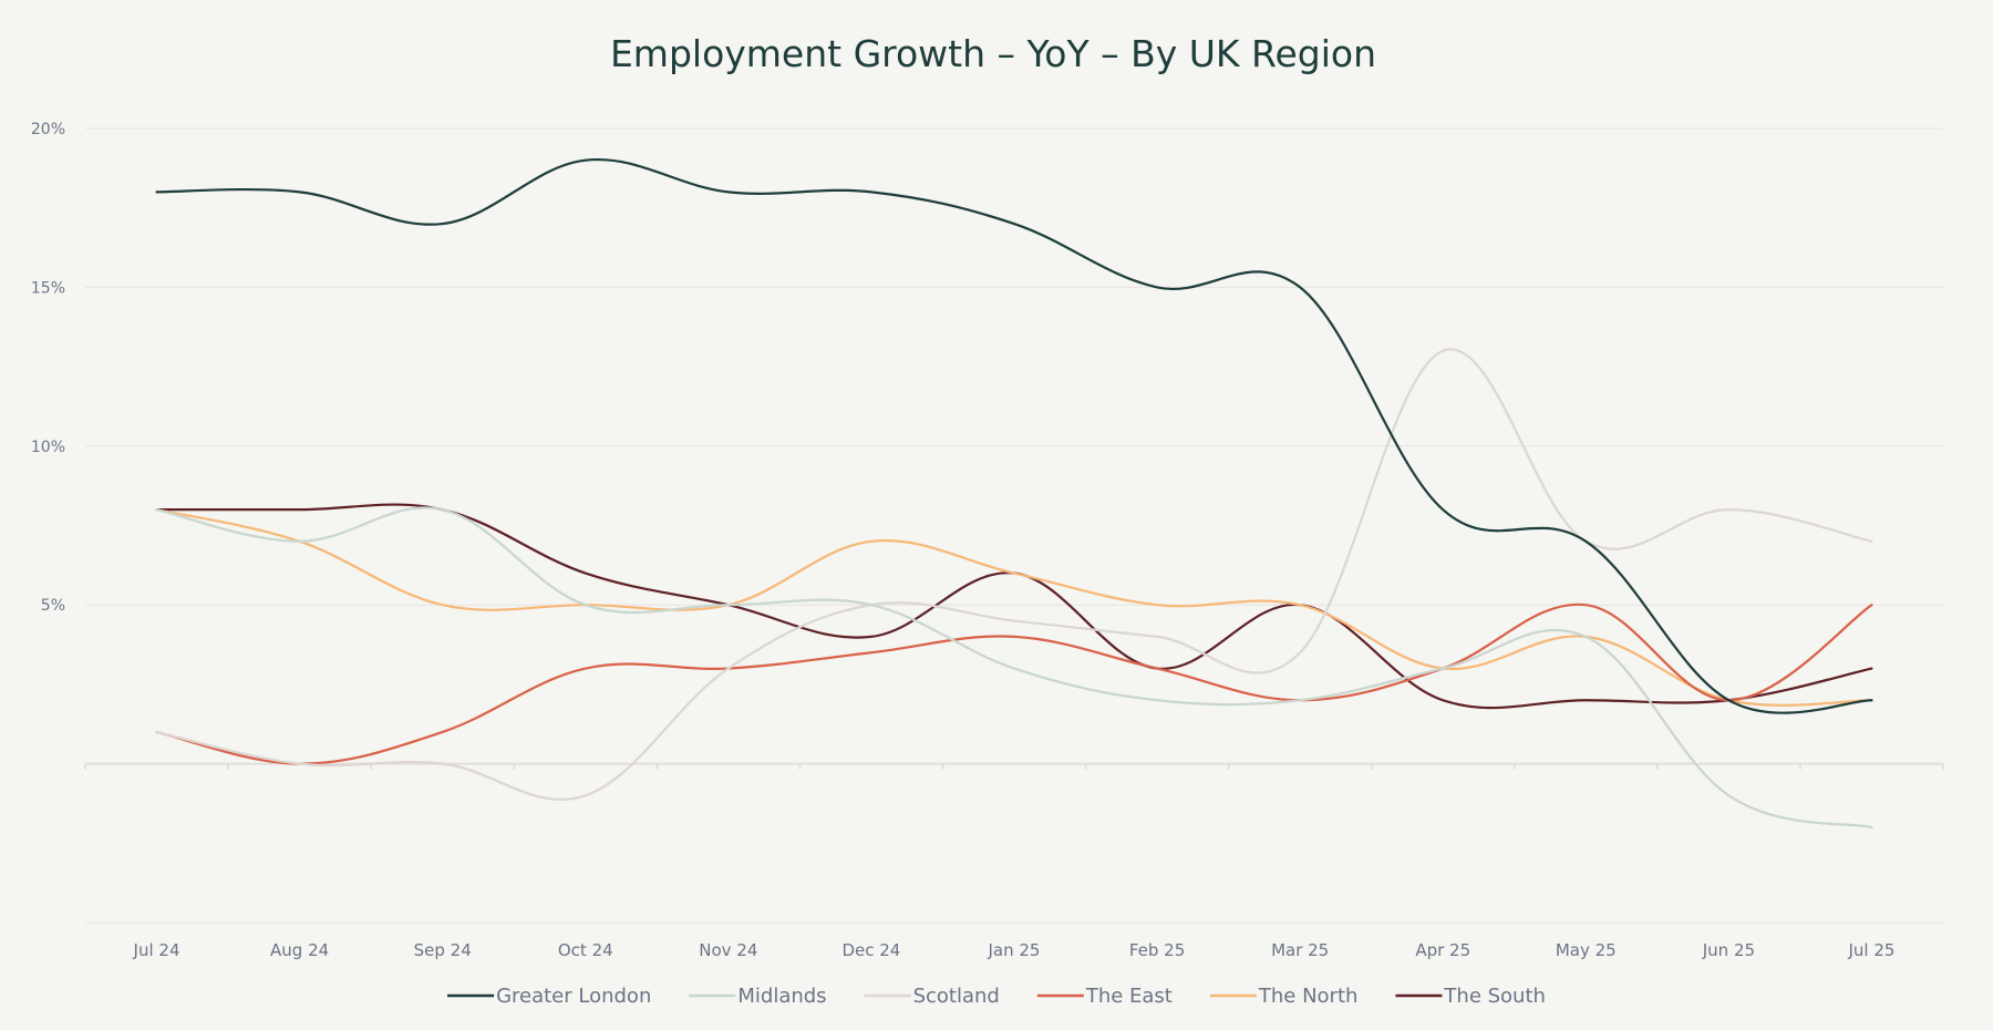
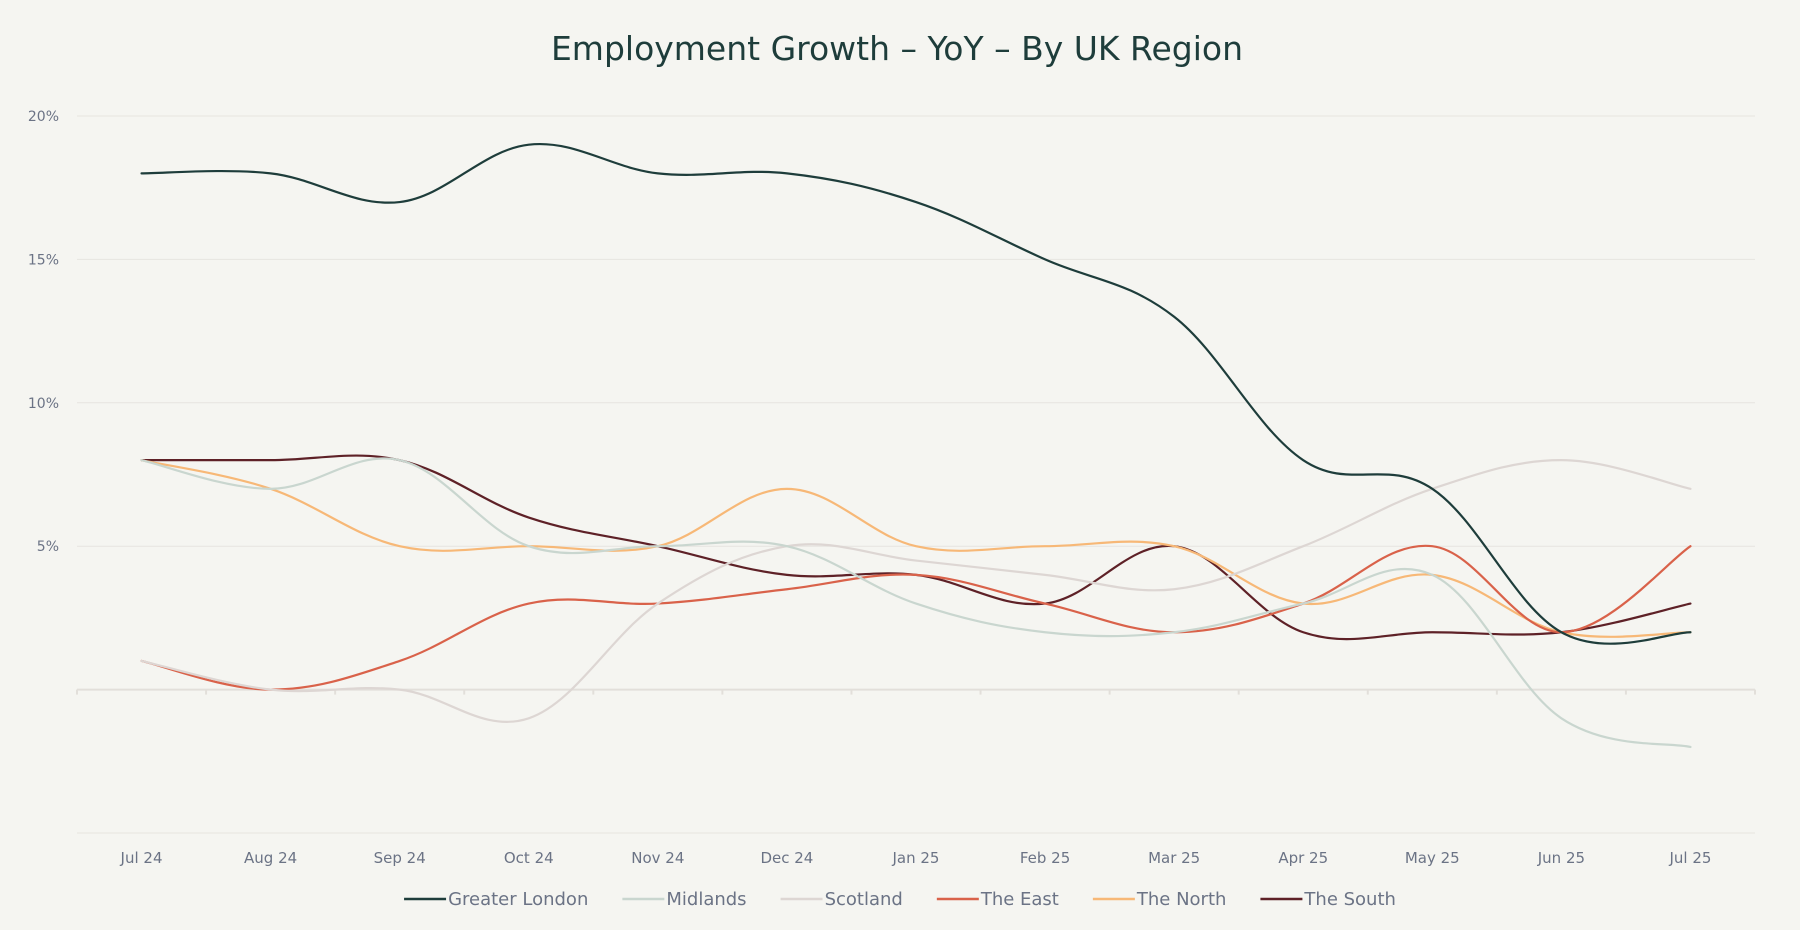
The North/Jan 25: 6% -> 5%
The South/Jan 25: 6% -> 4%
Greater London/Mar 25: 15% -> 13%
Scotland/Apr 25: 13.0% -> 5.0%
